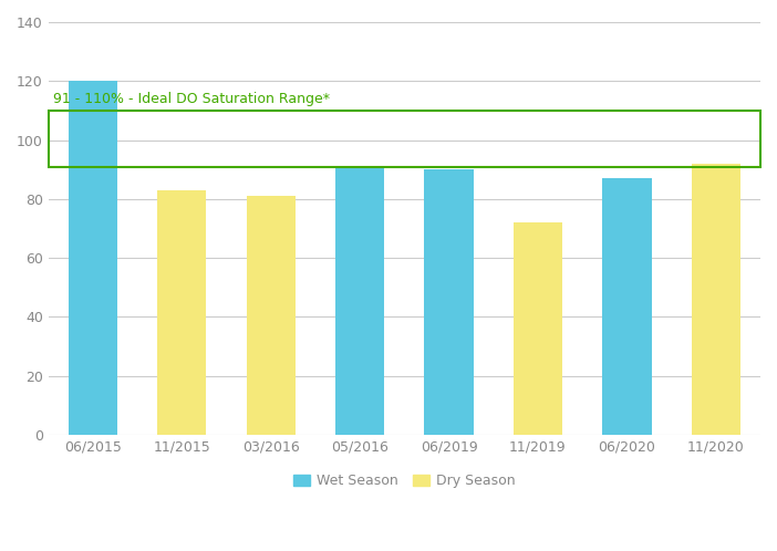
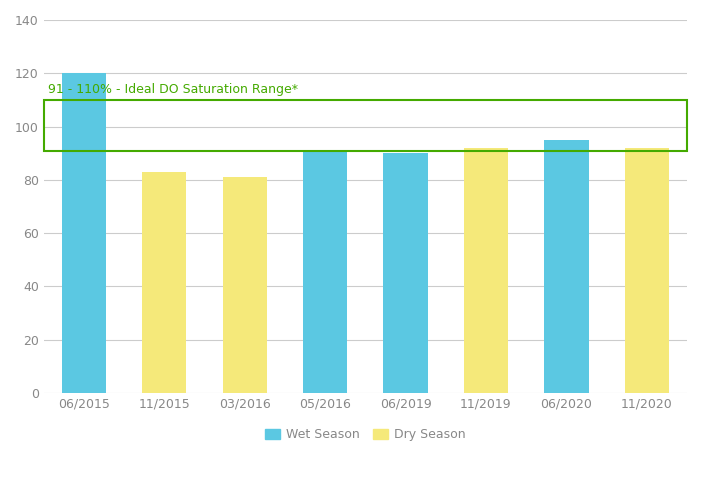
11/2019: 72 -> 92
06/2020: 87 -> 95
